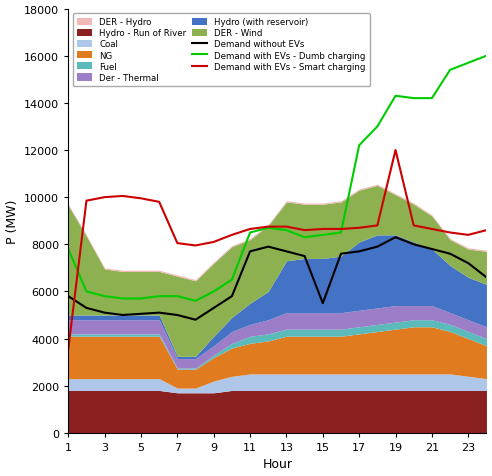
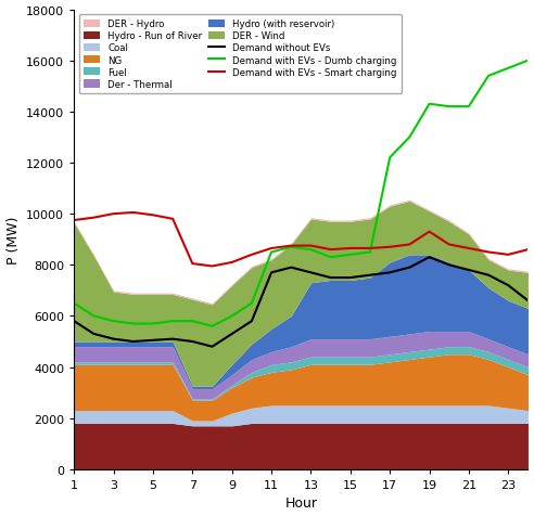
Demand with EVs - Dumb charging/1: 7800 -> 6500
Demand with EVs - Smart charging/1: 3550 -> 9750
Demand without EVs/15: 5500 -> 7500
Demand with EVs - Smart charging/19: 12000 -> 9300
